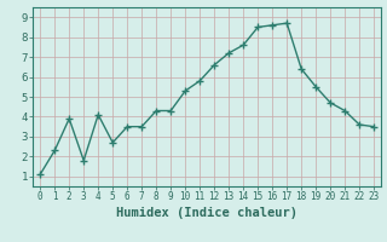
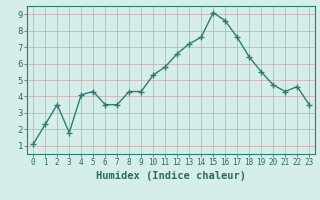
2: 3.9 -> 3.5
5: 2.7 -> 4.3
15: 8.5 -> 9.1
17: 8.7 -> 7.6
22: 3.6 -> 4.6
